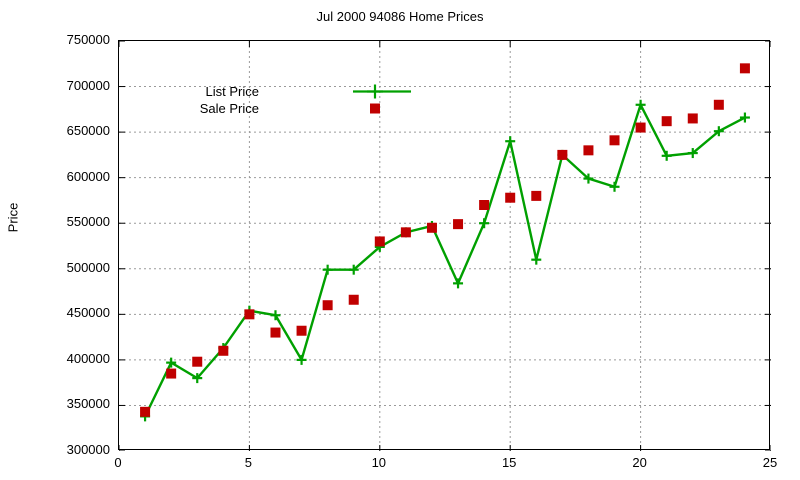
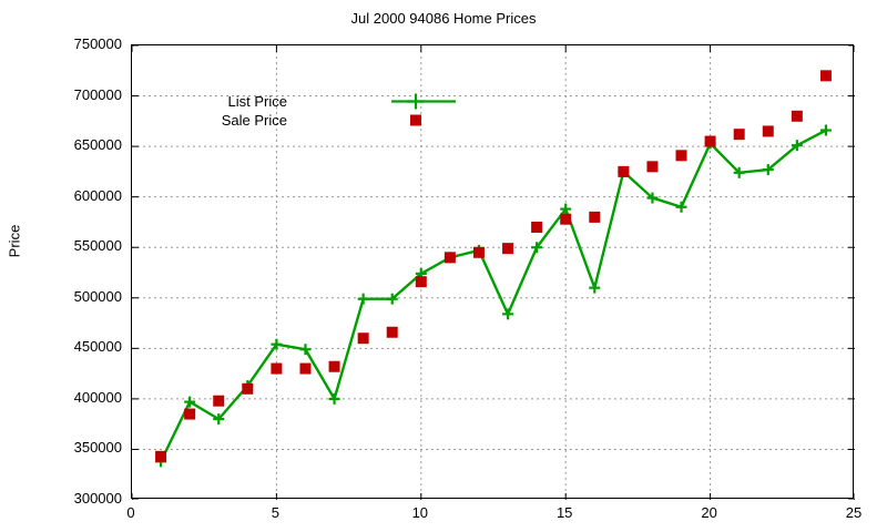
Sale Price/5: 450000 -> 430000
Sale Price/10: 530000 -> 520000
List Price/15: 640000 -> 590000
List Price/20: 680000 -> 650000
